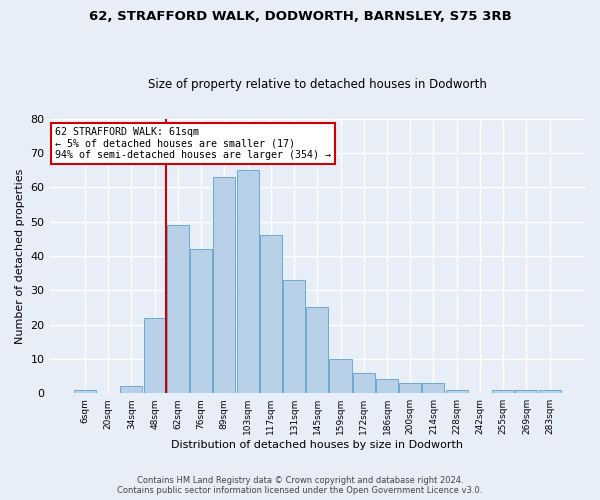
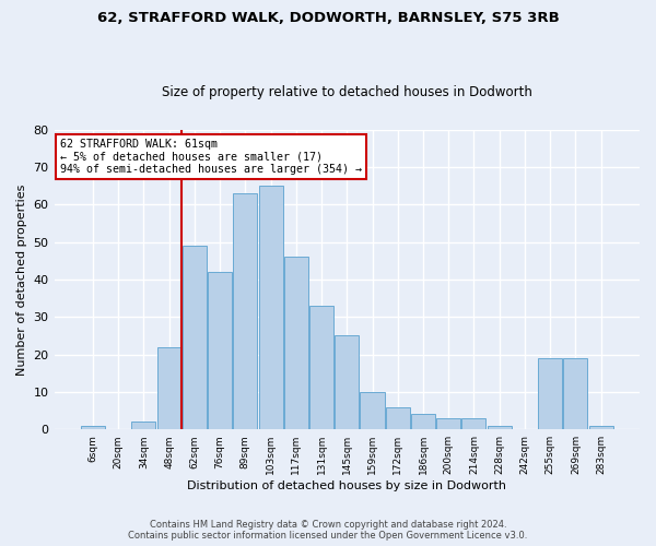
255sqm: 1 -> 19
269sqm: 1 -> 19
